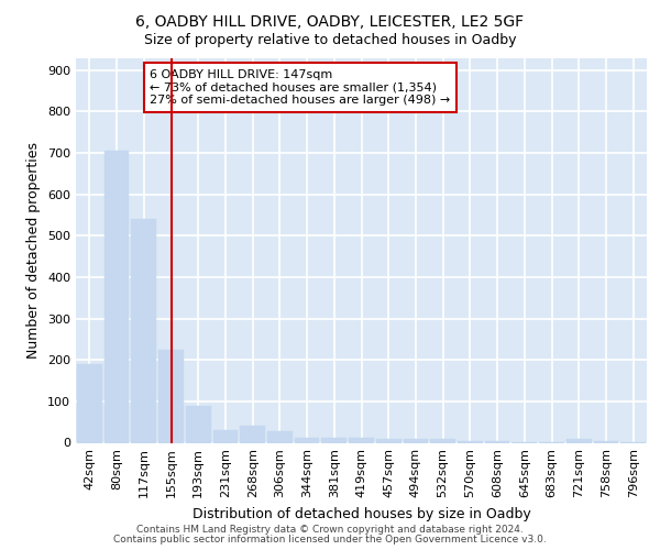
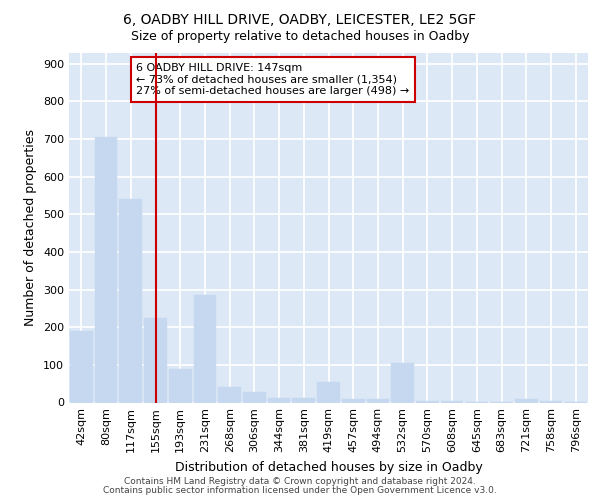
231sqm: 30 -> 285
419sqm: 12 -> 55
532sqm: 8 -> 105
